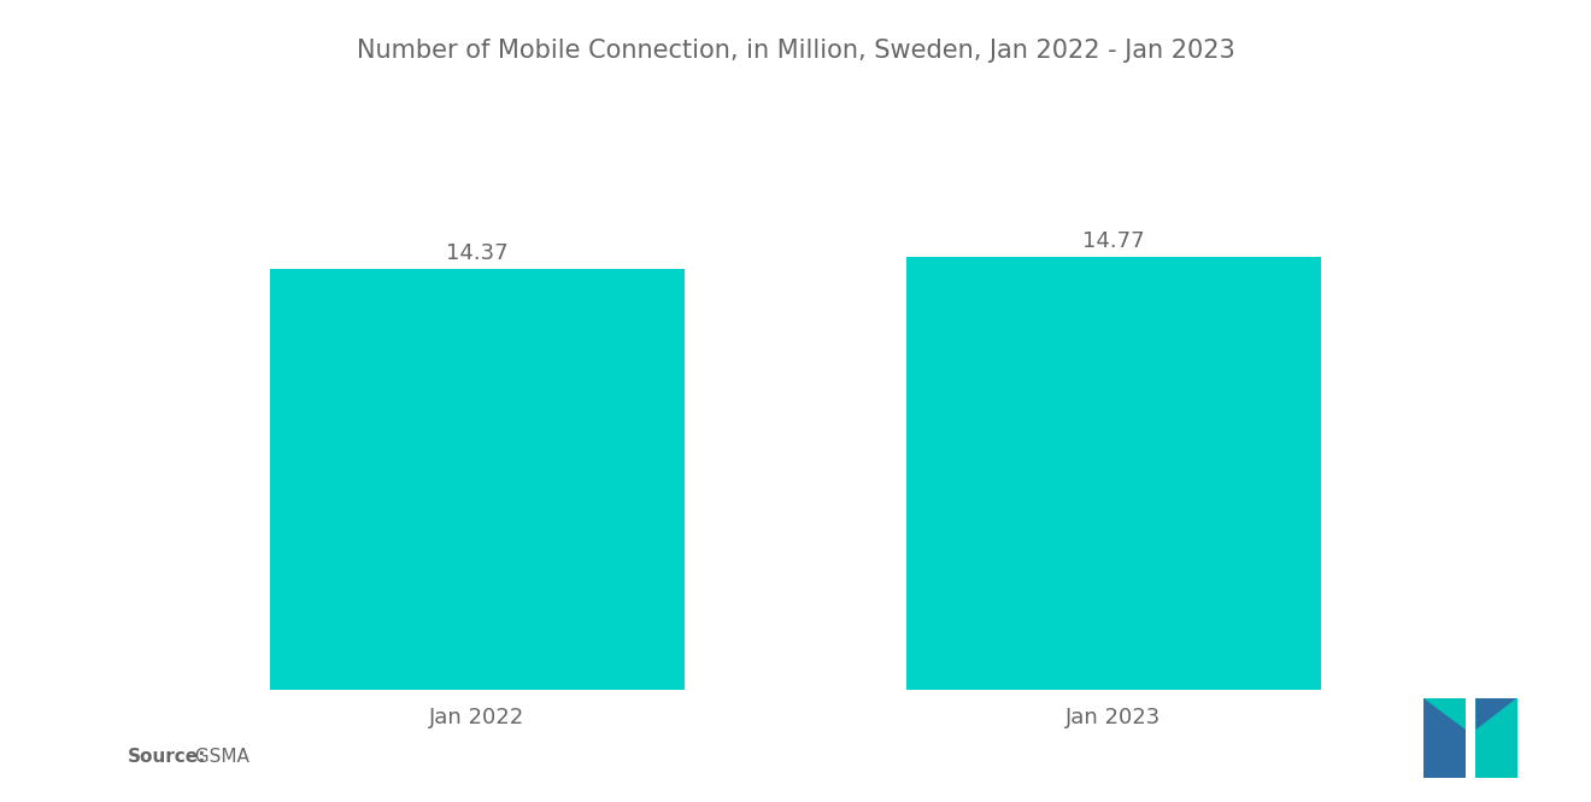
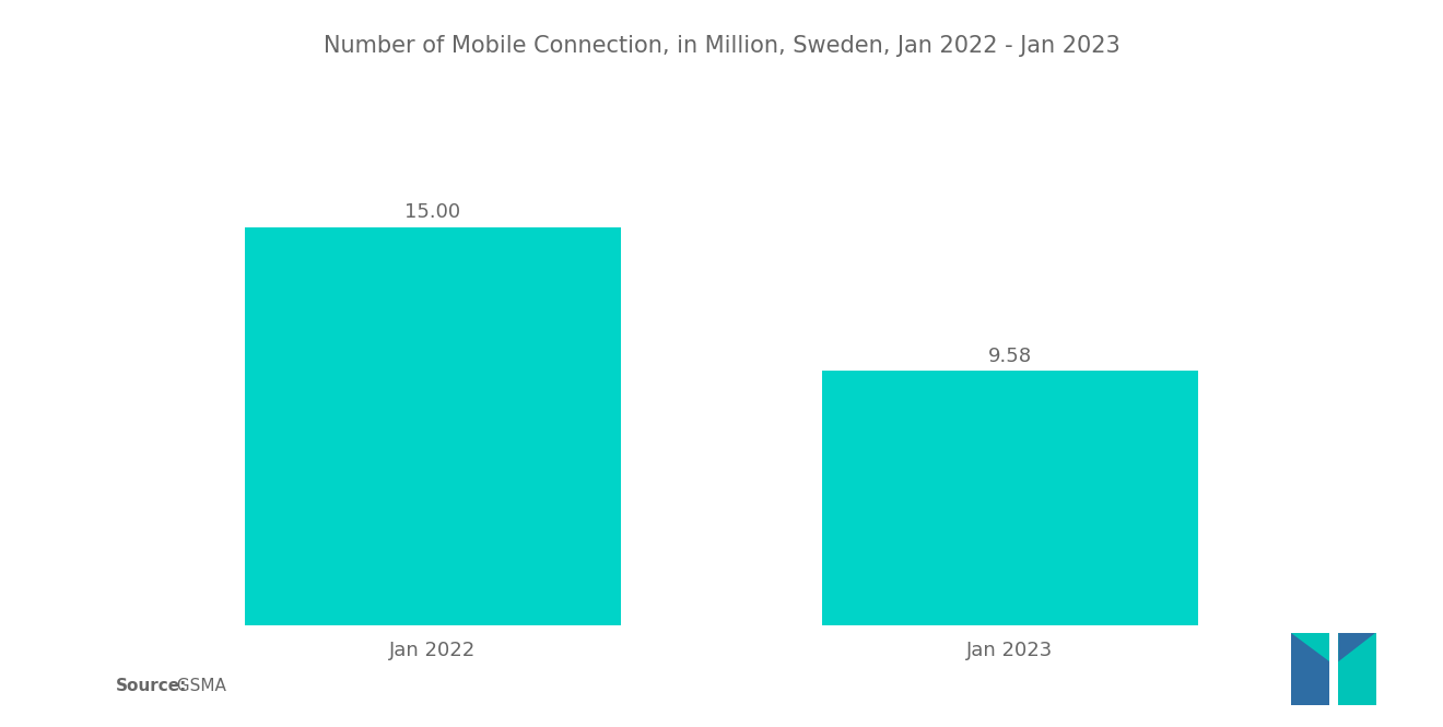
Jan 2022: 14.37 -> 15.00
Jan 2023: 14.77 -> 9.58
